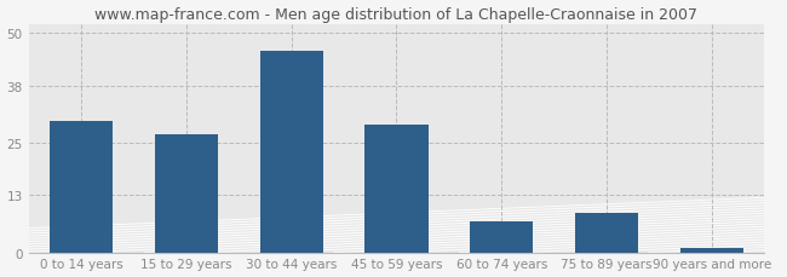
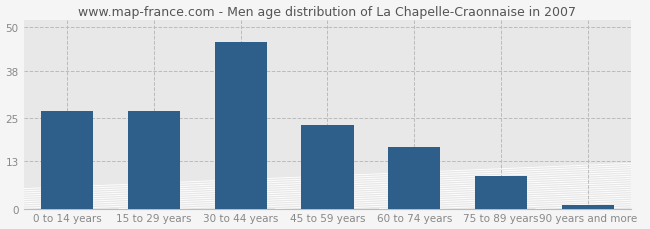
0 to 14 years: 30 -> 27
45 to 59 years: 29 -> 23
60 to 74 years: 7 -> 17
